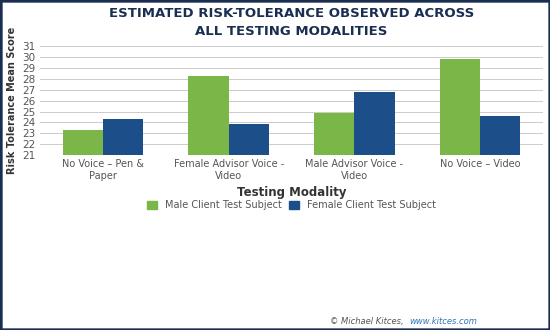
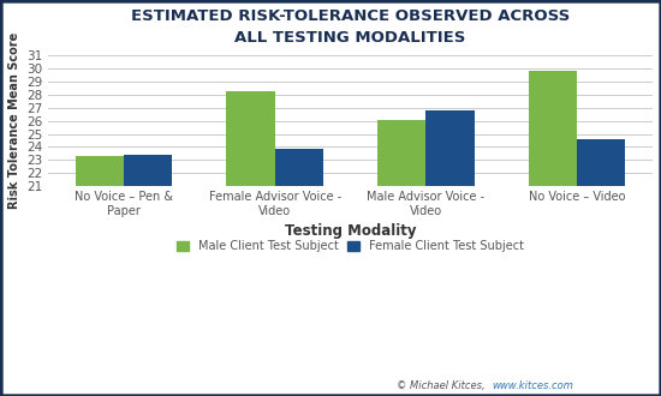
Female Client Test Subject/No Voice – Pen & Paper: 24.3 -> 23.4
Male Client Test Subject/Male Advisor Voice - Video: 24.9 -> 26.1
